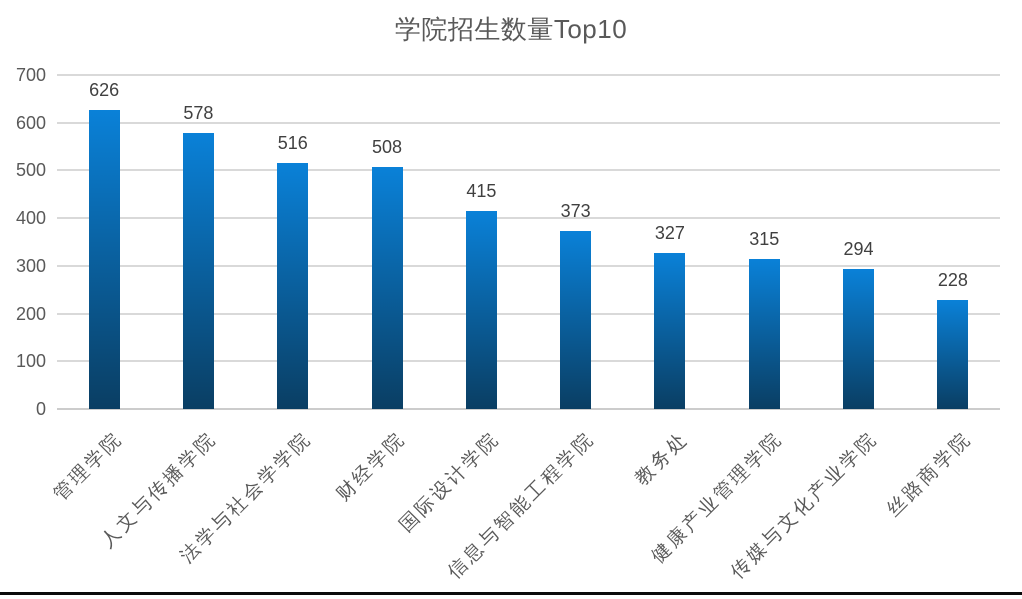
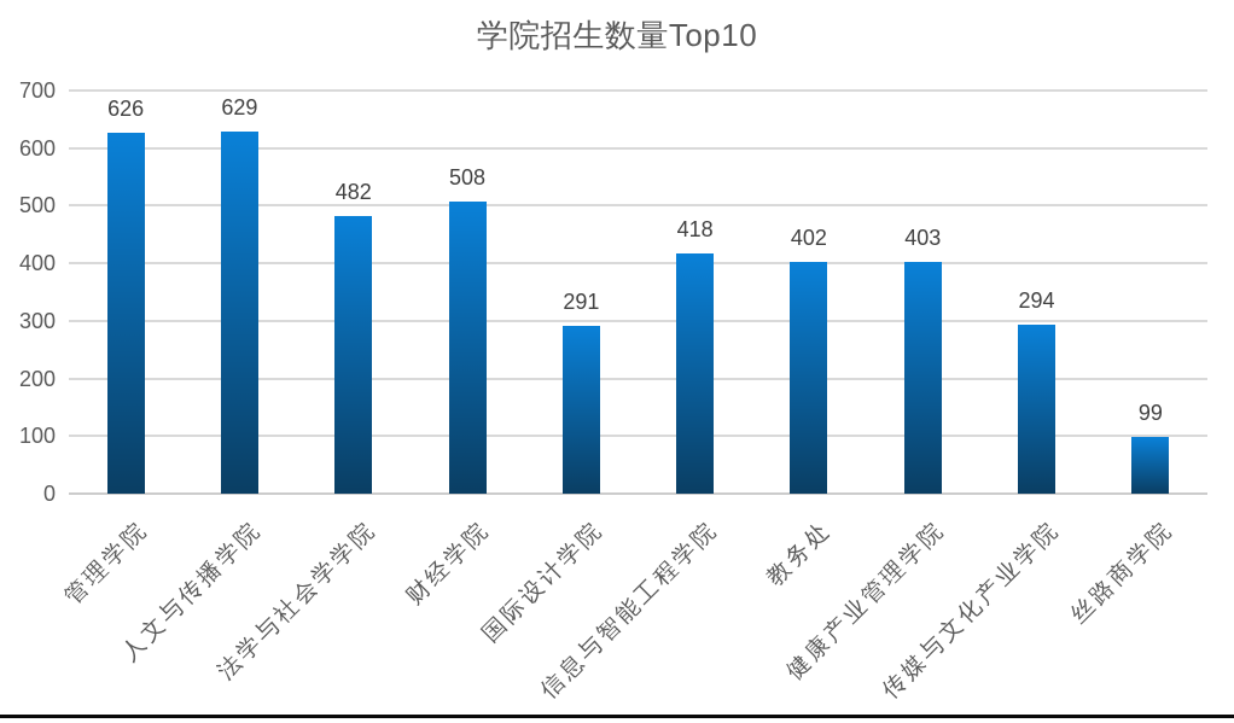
人文与传播学院: 578 -> 629
法学与社会学学院: 516 -> 482
国际设计学院: 415 -> 291
信息与智能工程学院: 373 -> 418
教务处: 327 -> 402
健康产业管理学院: 315 -> 403
丝路商学院: 228 -> 99
